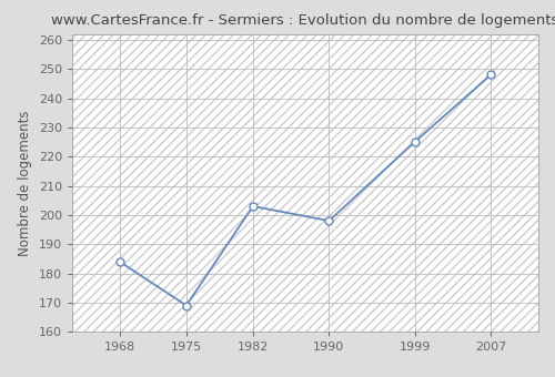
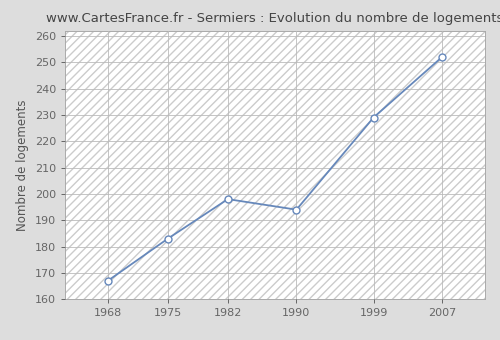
1968: 184 -> 167
1975: 169 -> 183
1982: 203 -> 198
1990: 198 -> 194
1999: 225 -> 229
2007: 248 -> 252
